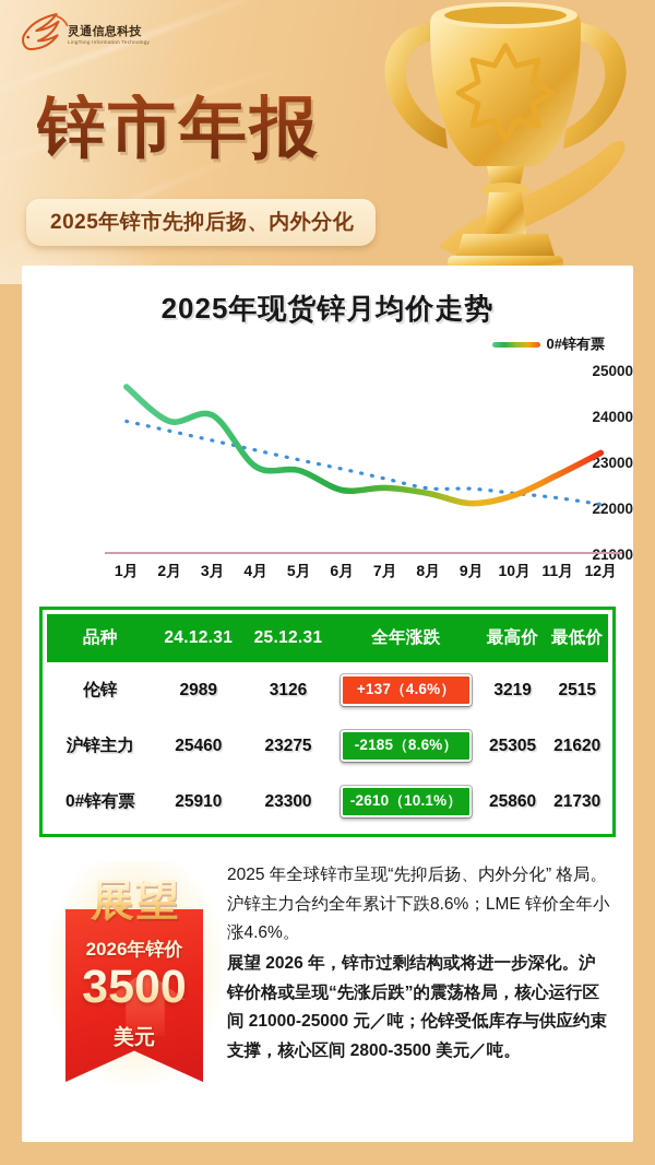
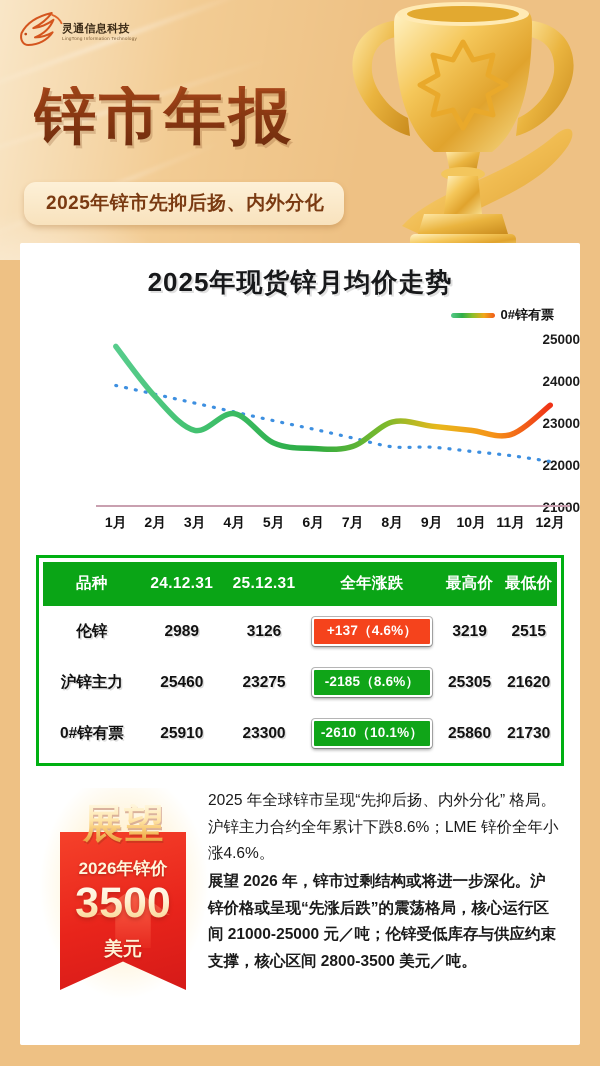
0#锌有票/1月: 24600 -> 24800
0#锌有票/2月: 23900 -> 23600
0#锌有票/3月: 24000 -> 22800
0#锌有票/4月: 22900 -> 23200
0#锌有票/5月: 22800 -> 22500
0#锌有票/8月: 22300 -> 23000
0#锌有票/9月: 22100 -> 22900
0#锌有票/10月: 22300 -> 22800
0#锌有票/12月: 23200 -> 23400
